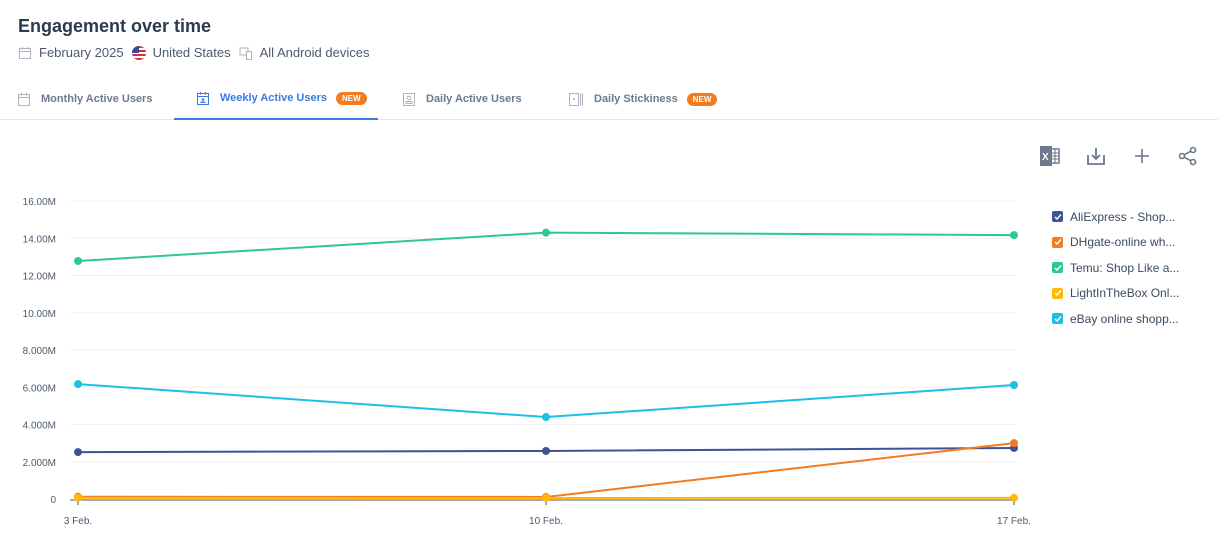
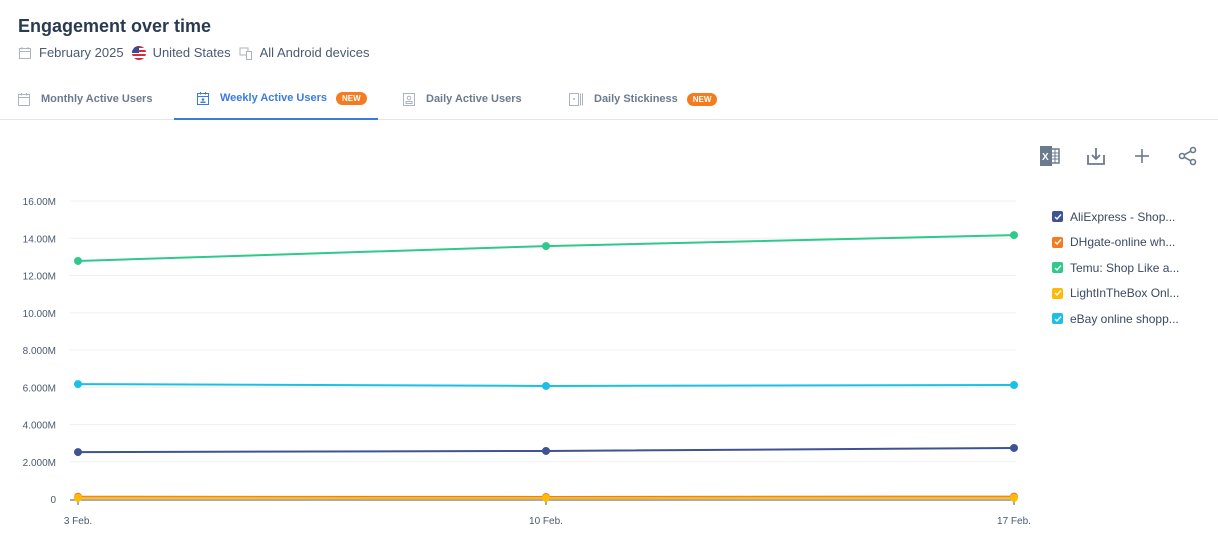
Temu: Shop Like a.../10 Feb.: 14.3M -> 13.6M
eBay online shopp.../10 Feb.: 4.4M -> 6.1M
DHgate-online wh.../17 Feb.: 3.0M -> 0.1M
